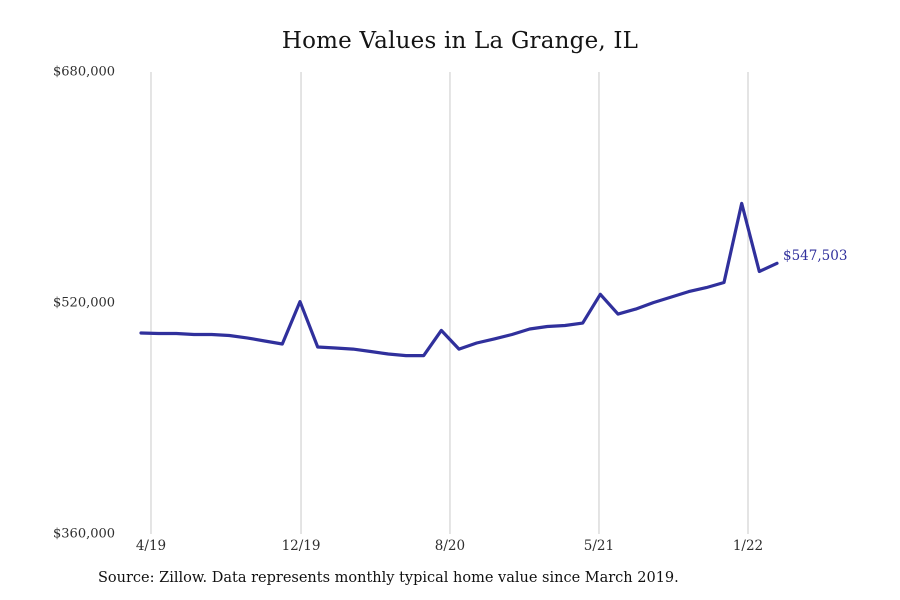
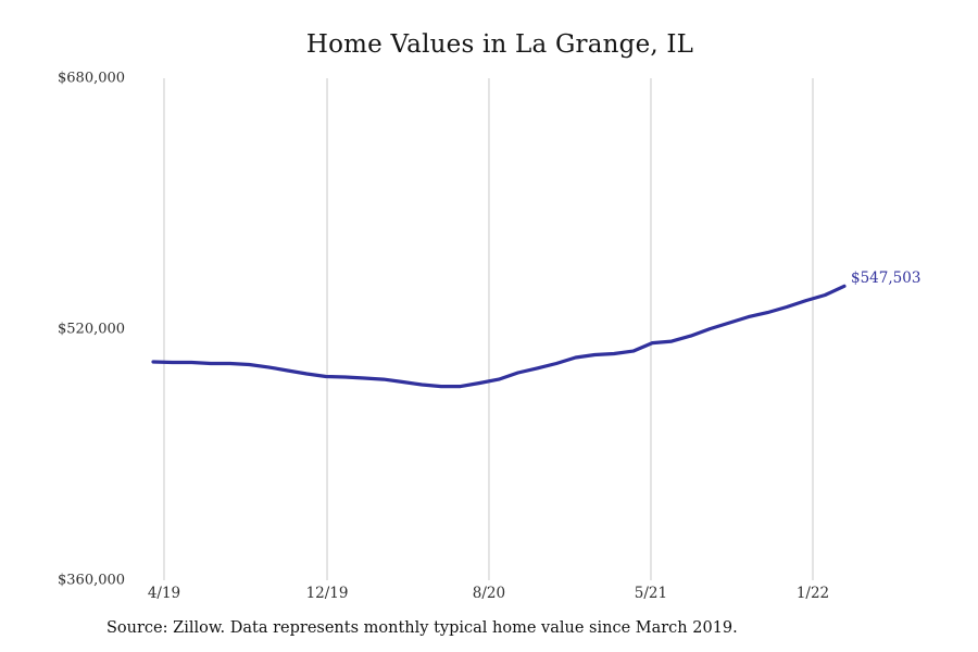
12/19: $521000 -> $490000
8/20: $501000 -> $486000
5/21: $526000 -> $511000
1/22: $589000 -> $538000
